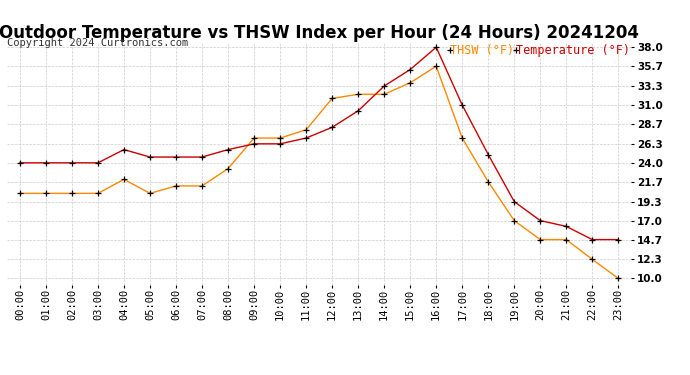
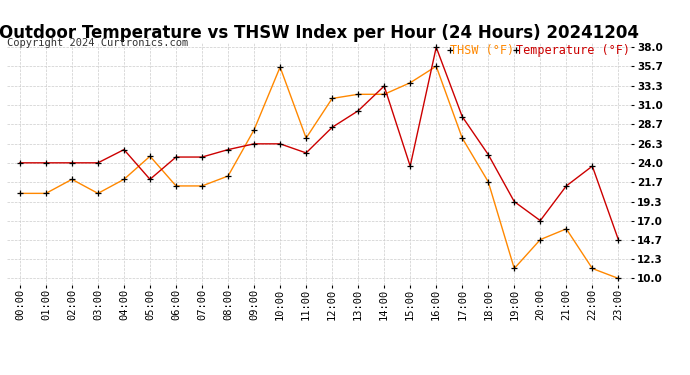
THSW (°F)/02:00: 20.3 -> 22.0
Temperature (°F)/05:00: 24.7 -> 22.0
THSW (°F)/05:00: 20.3 -> 24.8
THSW (°F)/08:00: 23.3 -> 22.4
THSW (°F)/09:00: 27.0 -> 28.0
THSW (°F)/10:00: 27.0 -> 35.6
Temperature (°F)/11:00: 27.0 -> 25.2
THSW (°F)/11:00: 28.0 -> 27.0
Temperature (°F)/15:00: 35.3 -> 23.6
Temperature (°F)/17:00: 31.0 -> 29.6
THSW (°F)/19:00: 17.0 -> 11.2
Temperature (°F)/21:00: 16.3 -> 21.2
THSW (°F)/21:00: 14.7 -> 16.0
Temperature (°F)/22:00: 14.7 -> 23.6
THSW (°F)/22:00: 12.3 -> 11.2
